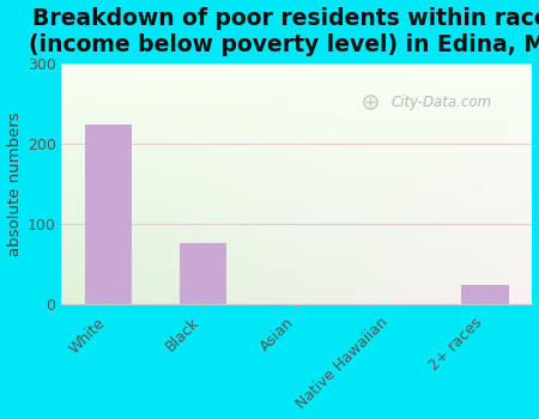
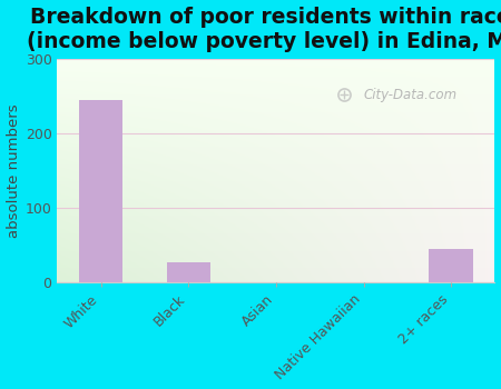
White: 224 -> 245
Black: 76 -> 27
2+ races: 24 -> 45
